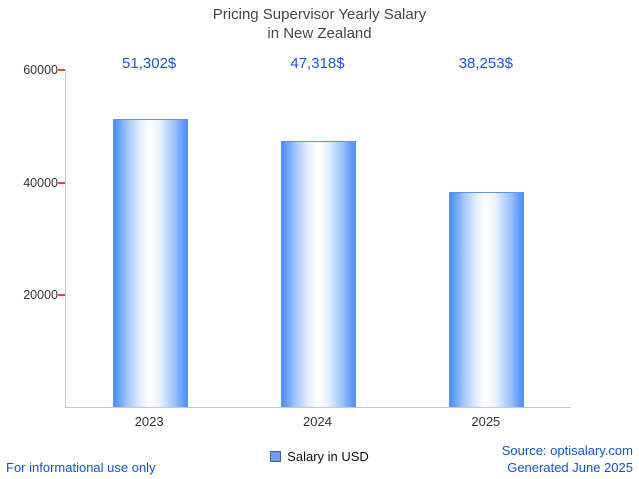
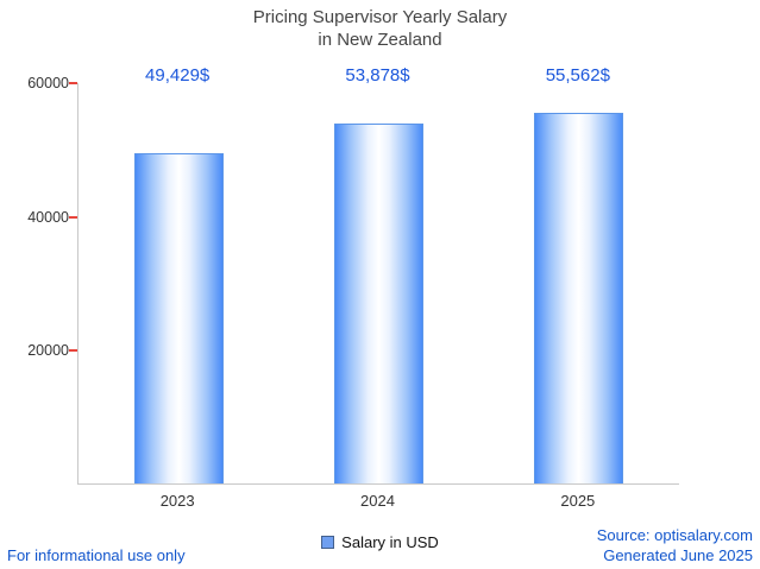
2023: 51,302 -> 49,429
2024: 47,318 -> 53,878
2025: 38,253 -> 55,562
